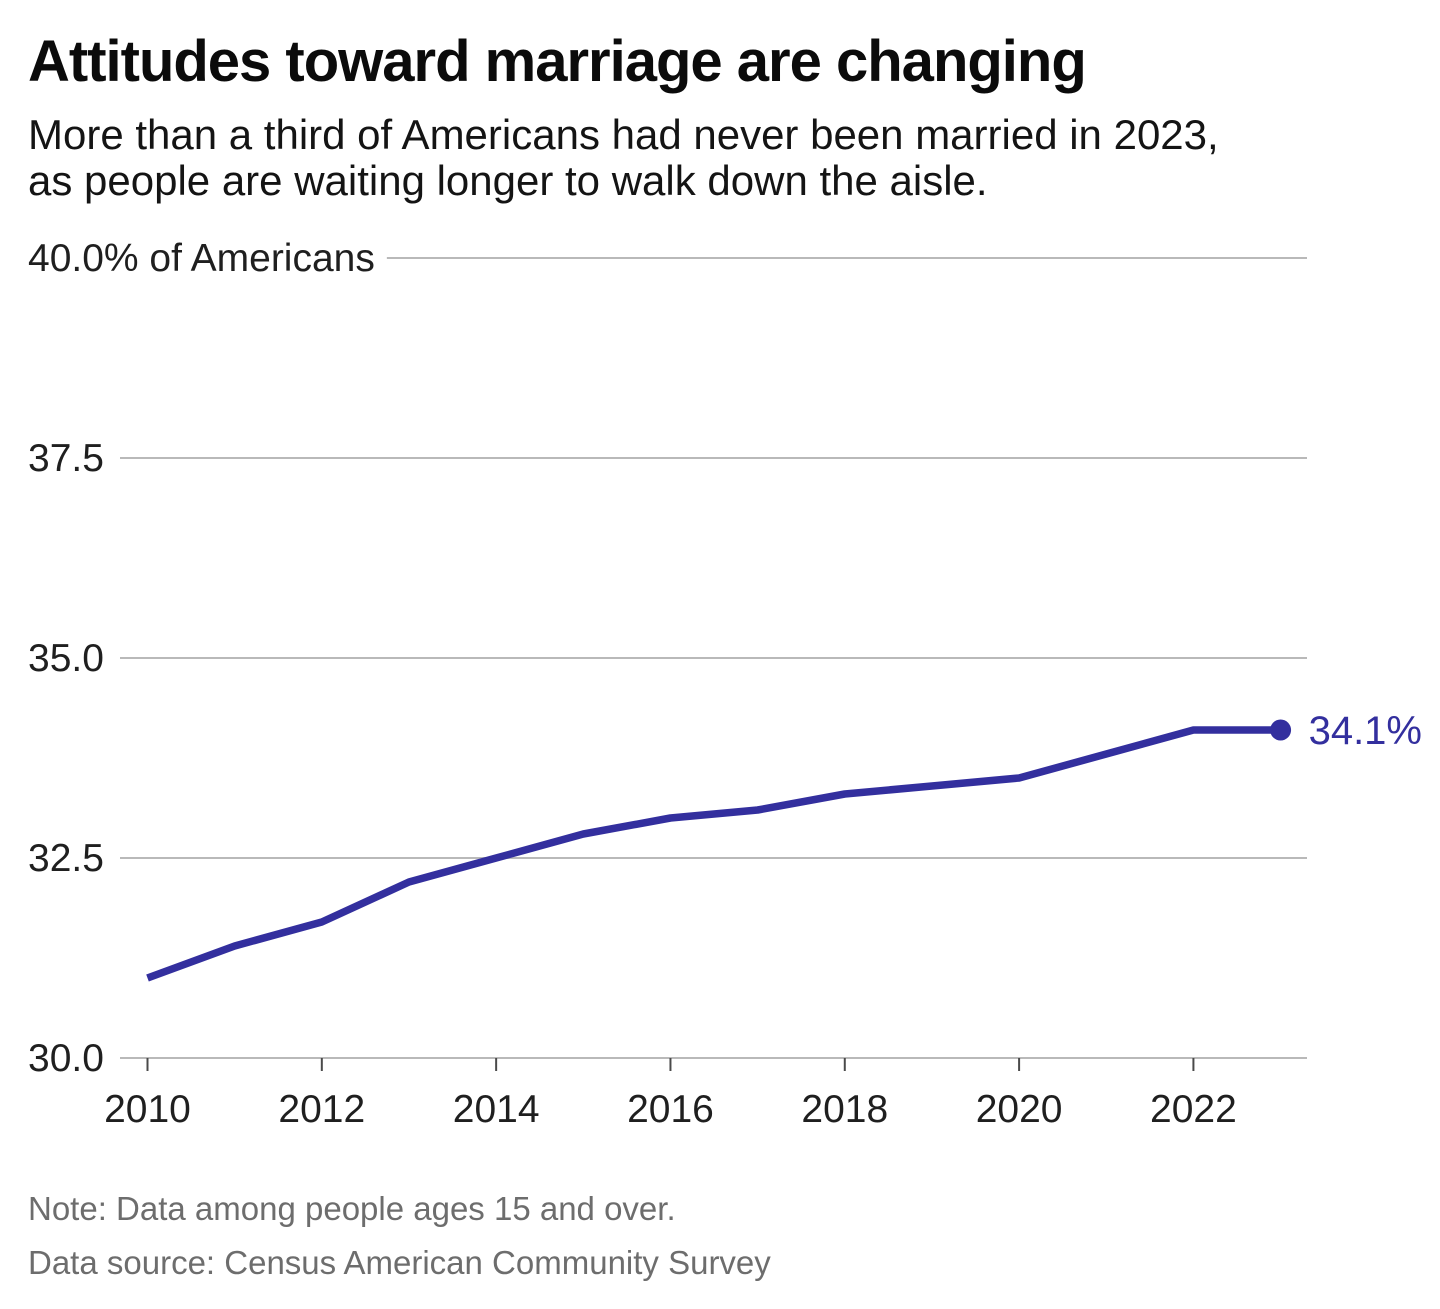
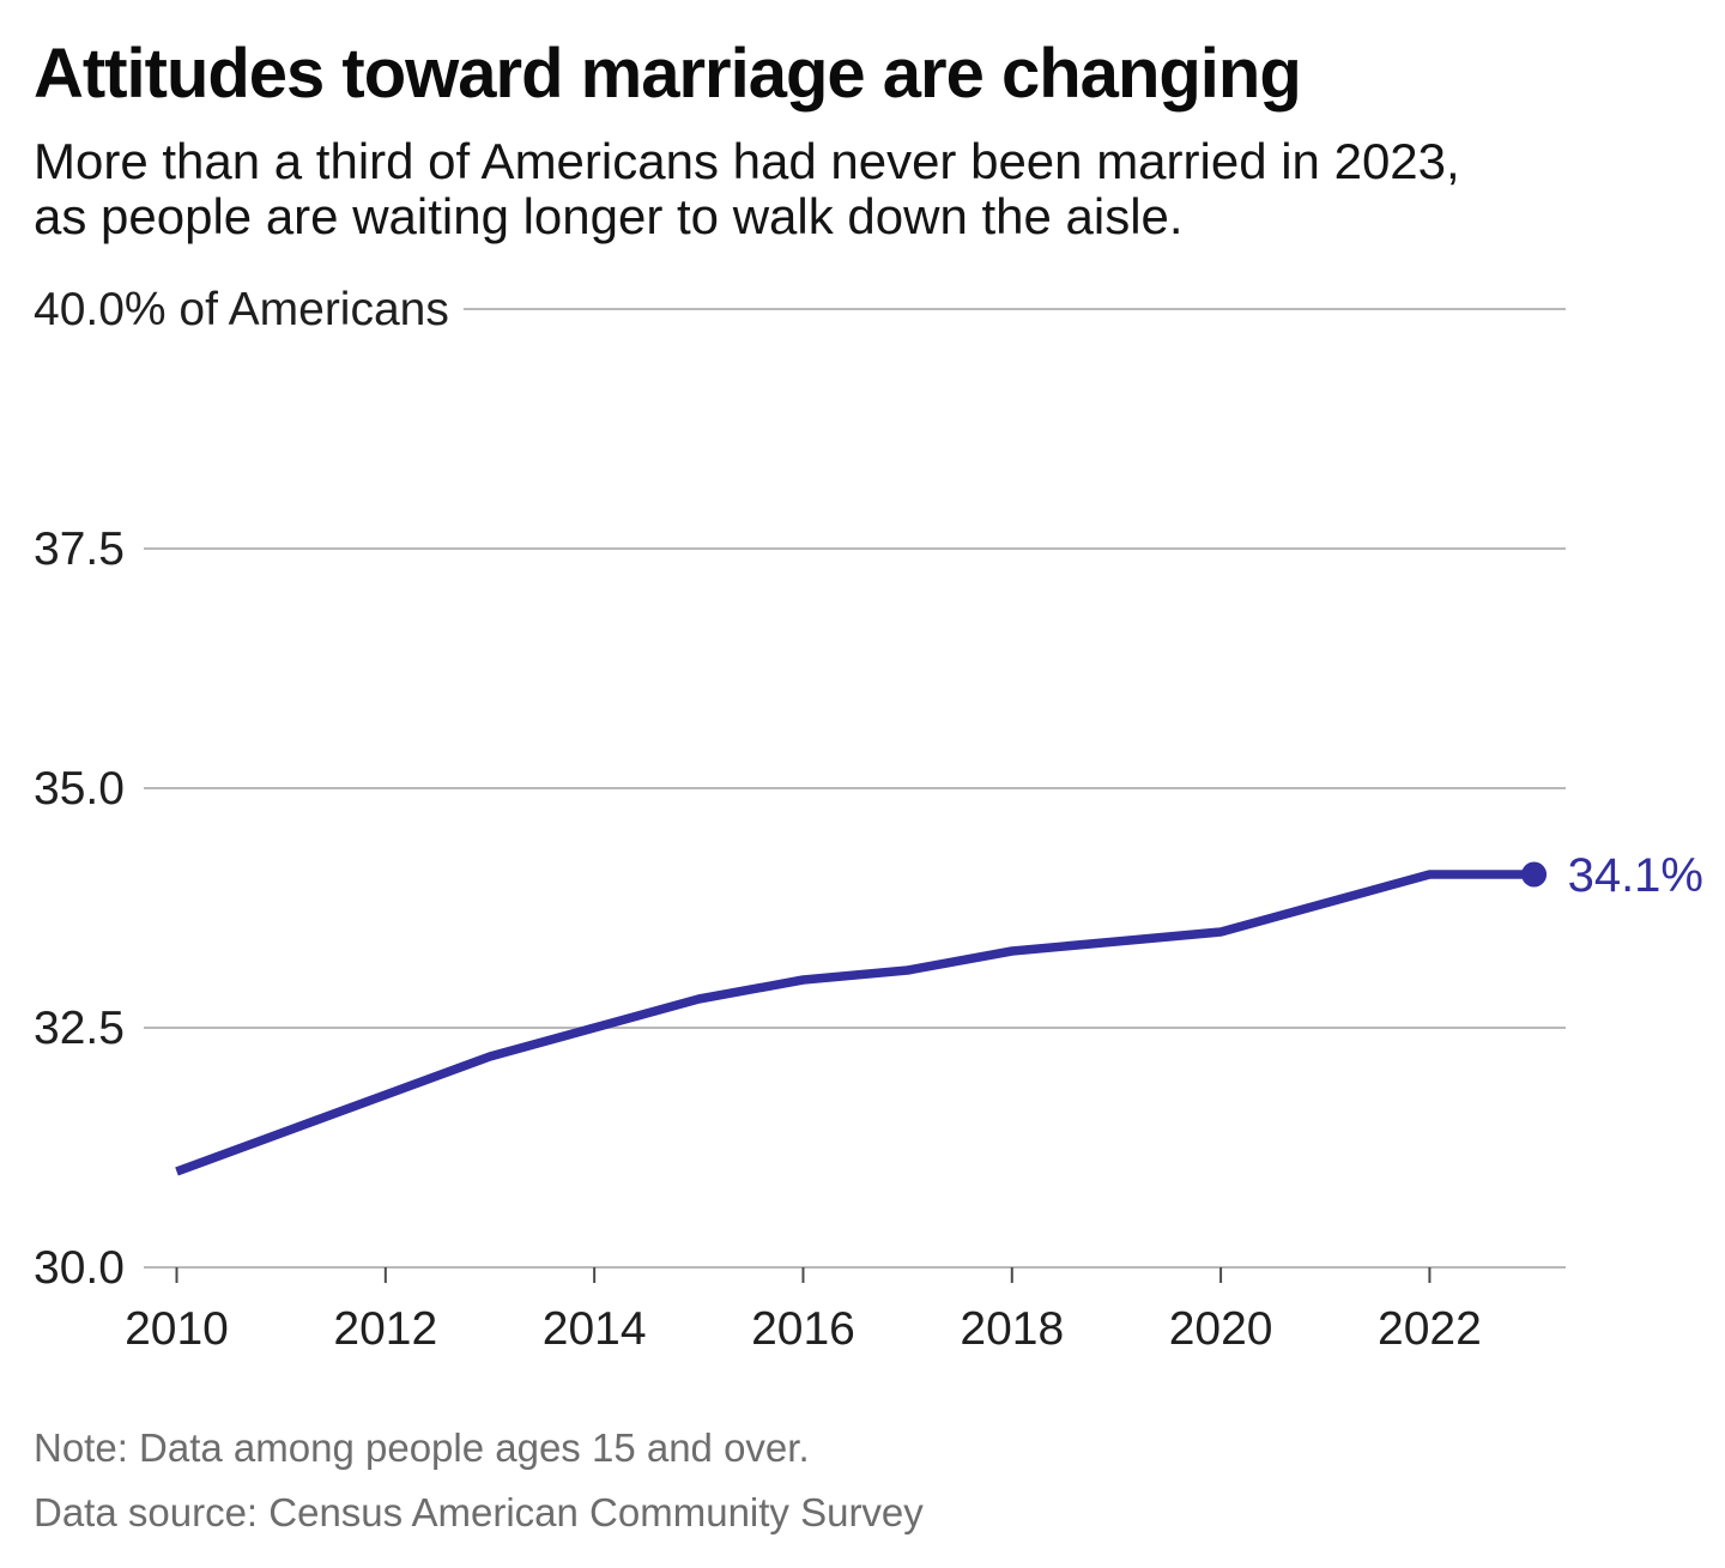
2012: 31.7 -> 31.8
